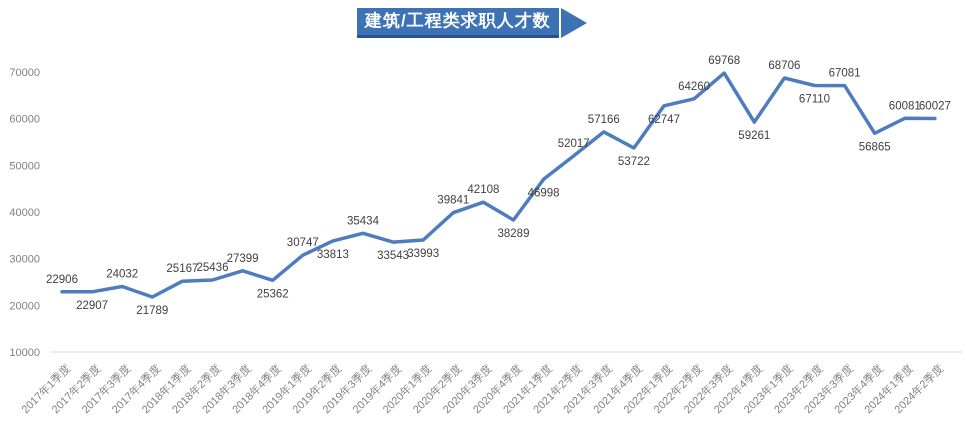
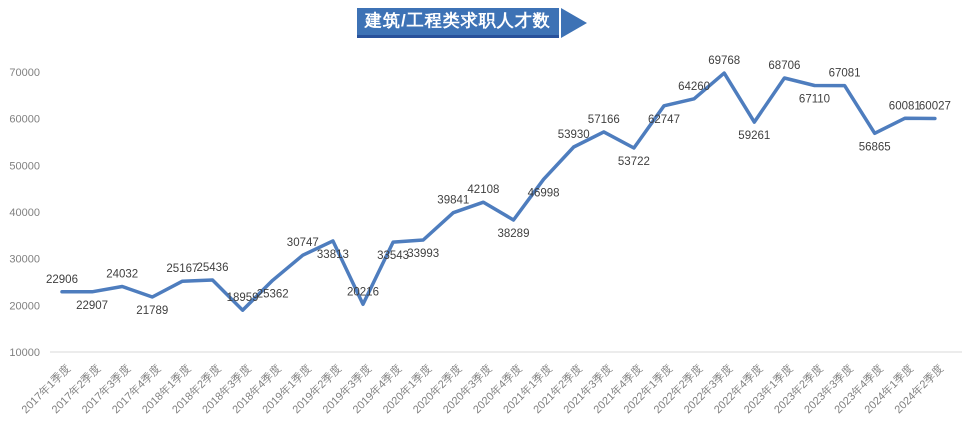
2018年3季度: 27399 -> 18959
2019年3季度: 35434 -> 20216
2021年2季度: 52017 -> 53930
